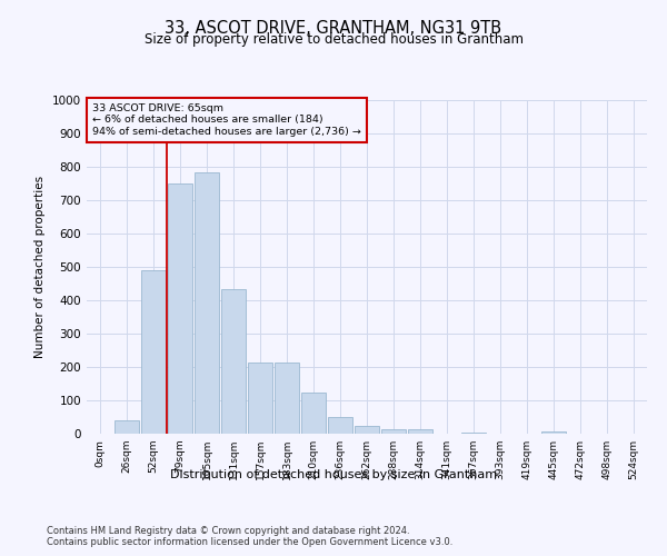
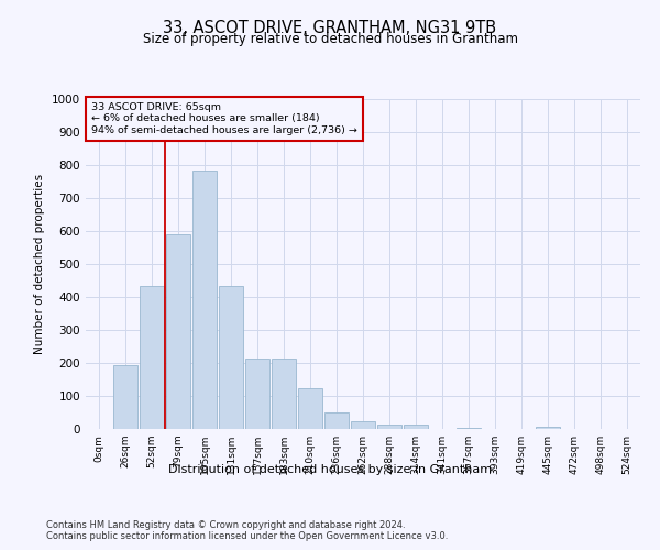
26sqm: 40 -> 195
52sqm: 490 -> 435
79sqm: 750 -> 590
